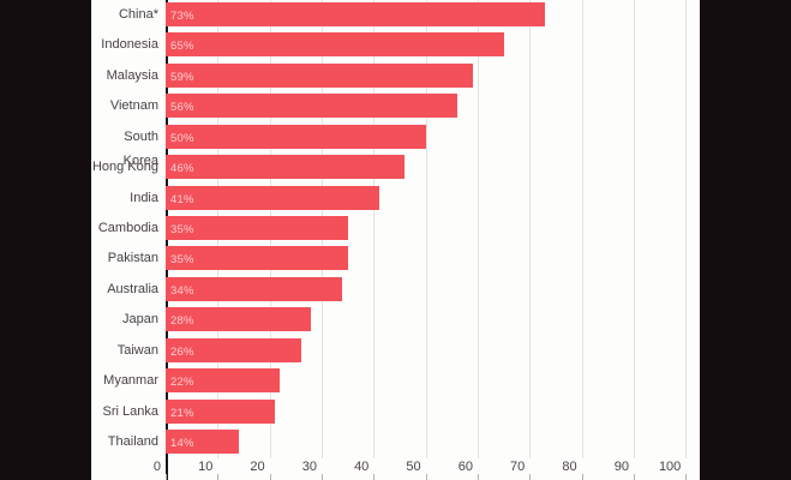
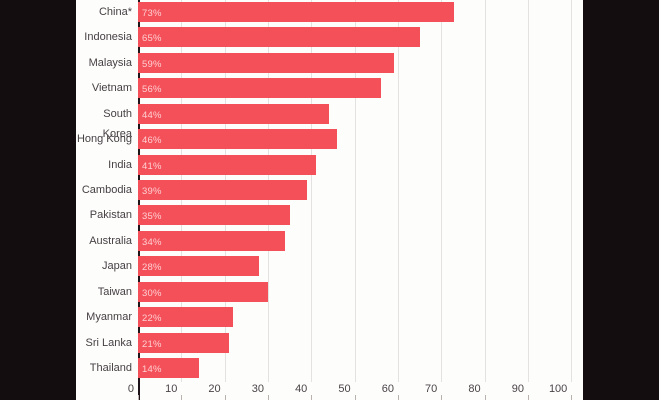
South Korea: 50% -> 44%
Cambodia: 35% -> 39%
Taiwan: 26% -> 30%
